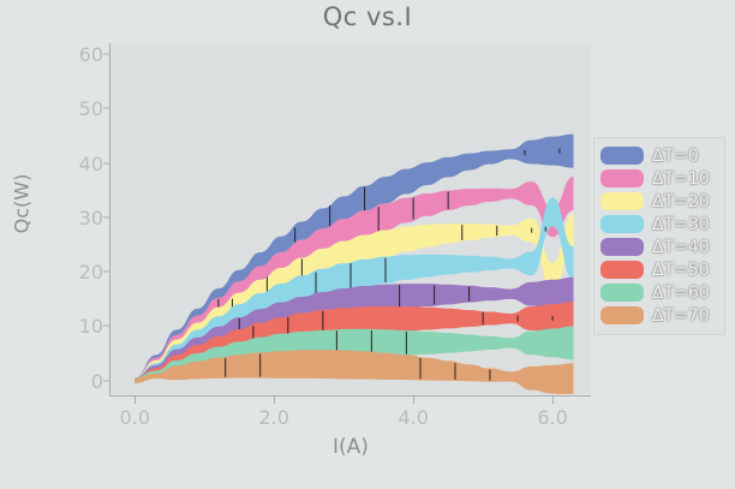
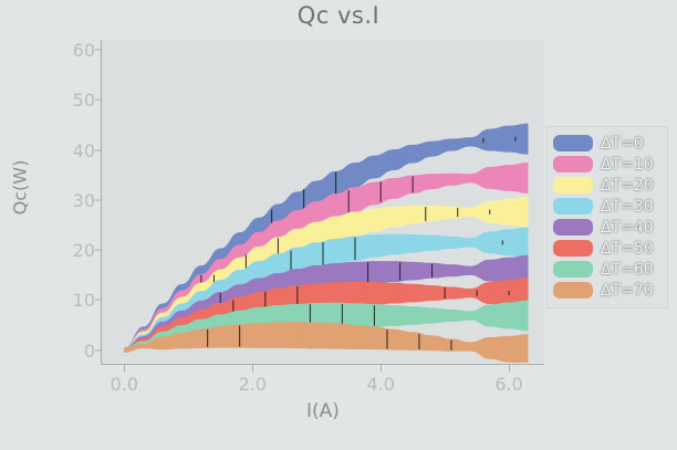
ΔT=10/6.0: 29 -> 34
ΔT=20/6.0: 19 -> 28
ΔT=30/6.0: 31 -> 22
